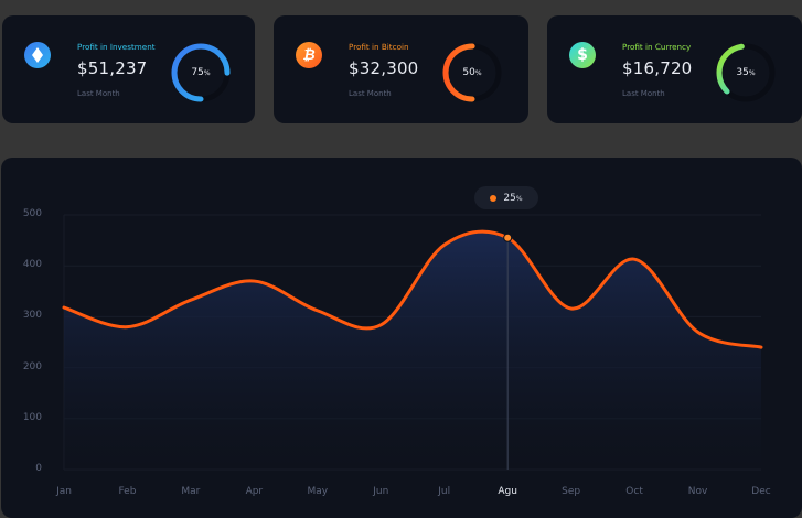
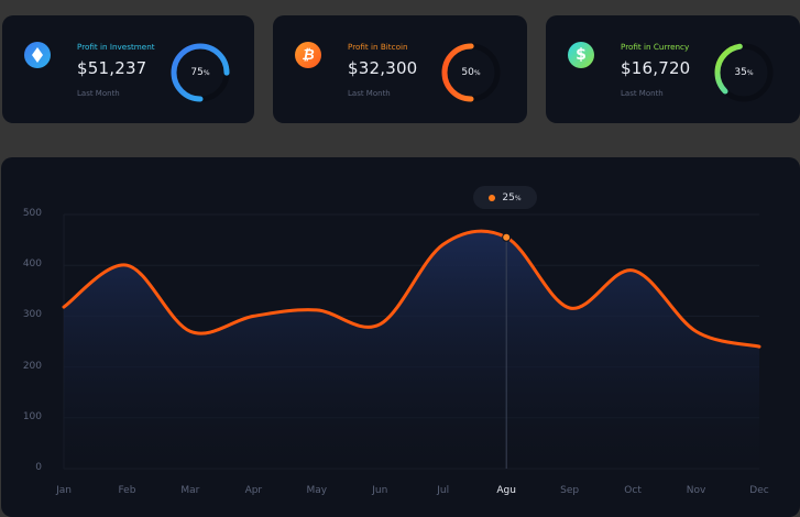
Feb: 280 -> 400
Mar: 330 -> 270
Apr: 370 -> 300
Oct: 410 -> 390
